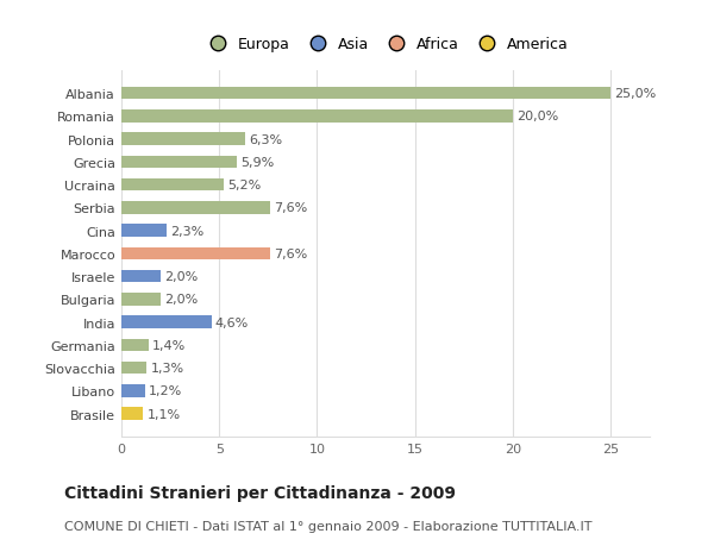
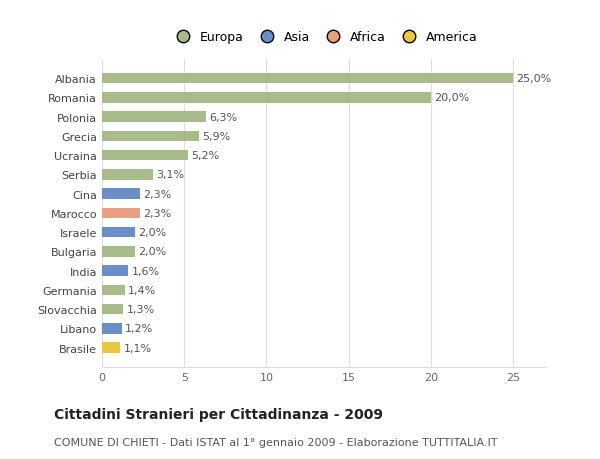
Serbia: 7,6% -> 3,1%
Marocco: 7,6% -> 2,3%
India: 4,6% -> 1,6%
